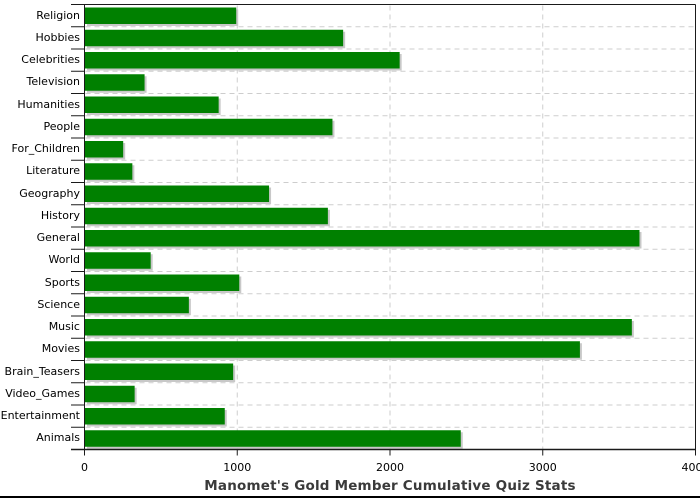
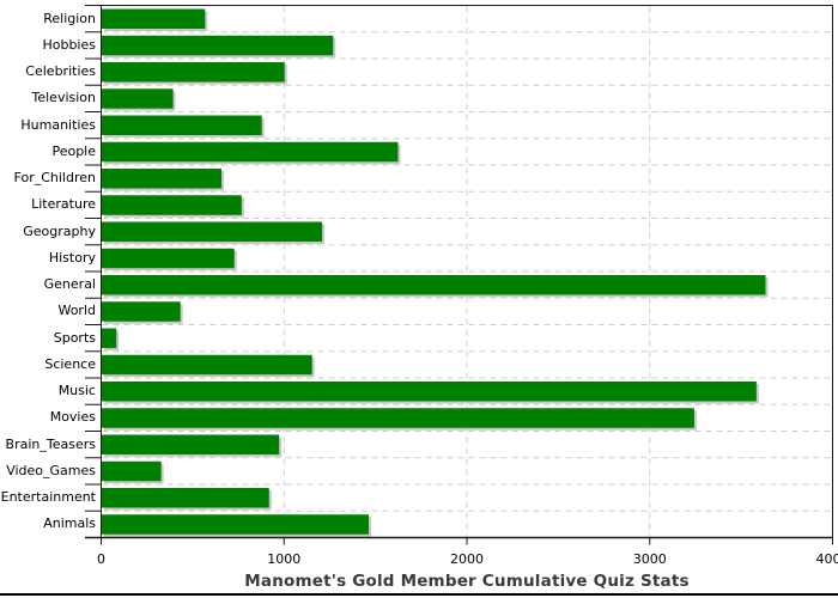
Religion: 990 -> 560
Hobbies: 1690 -> 1260
Celebrities: 2060 -> 1000
For_Children: 250 -> 660
Literature: 310 -> 760
History: 1590 -> 720
Sports: 1010 -> 80
Science: 680 -> 1150
Animals: 2460 -> 1460
